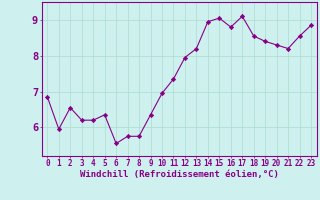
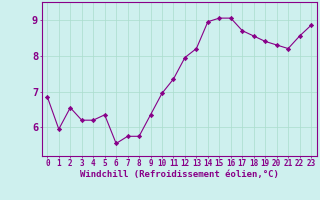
16: 8.80 -> 9.05
17: 9.10 -> 8.70
